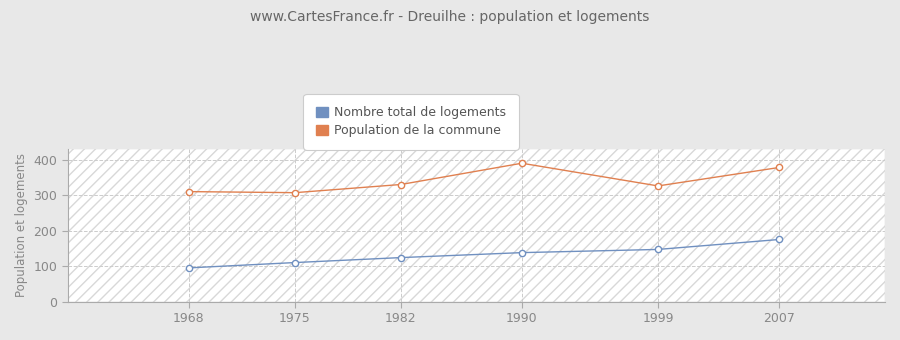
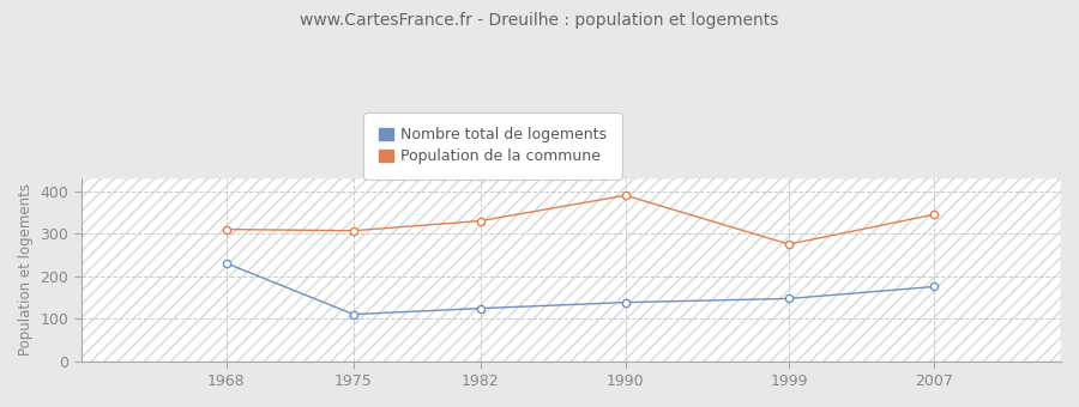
Nombre total de logements/1968: 95 -> 230
Population de la commune/1999: 326 -> 275
Population de la commune/2007: 378 -> 345
